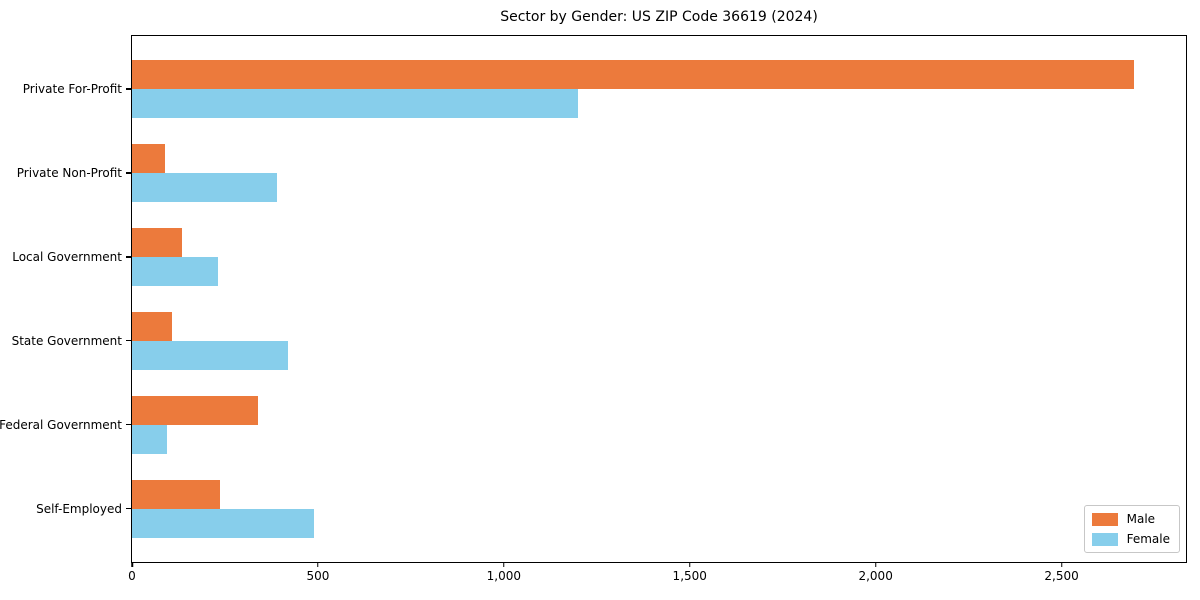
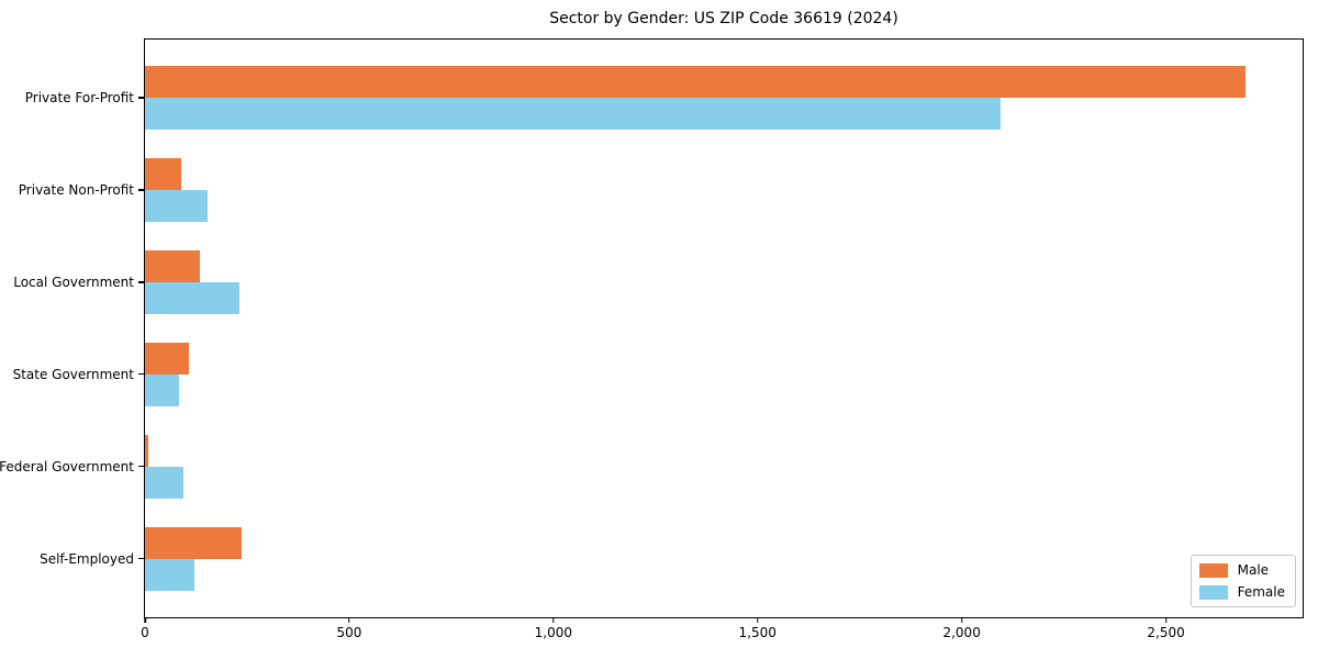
Female/Private For-Profit: 1200 -> 2100
Female/Private Non-Profit: 390 -> 150
Female/State Government: 420 -> 80
Male/Federal Government: 340 -> 10
Female/Self-Employed: 490 -> 120
